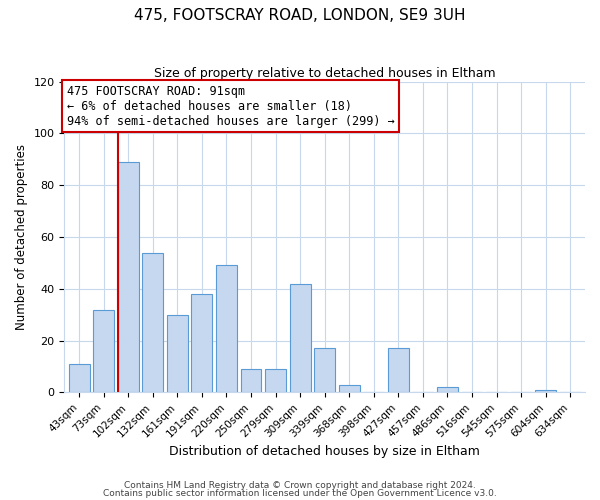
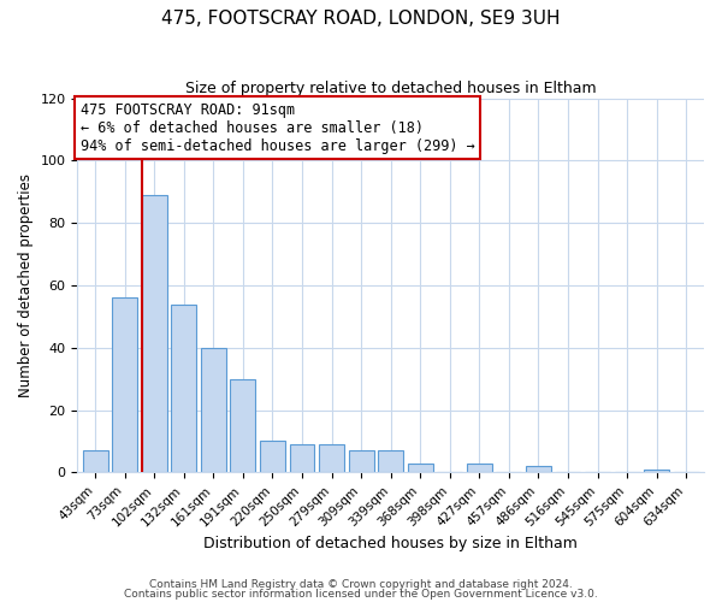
43sqm: 11 -> 7
73sqm: 32 -> 56
161sqm: 30 -> 40
191sqm: 38 -> 30
220sqm: 49 -> 10
309sqm: 42 -> 7
339sqm: 17 -> 7
427sqm: 17 -> 3
